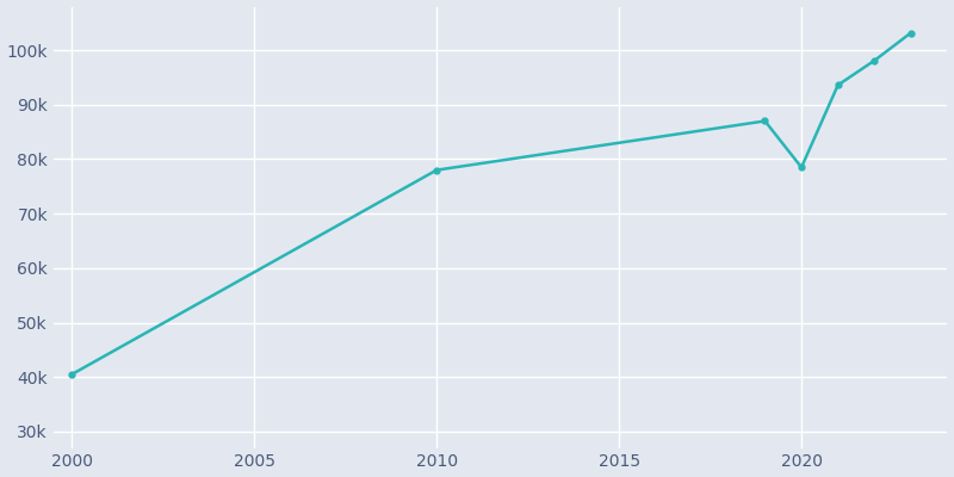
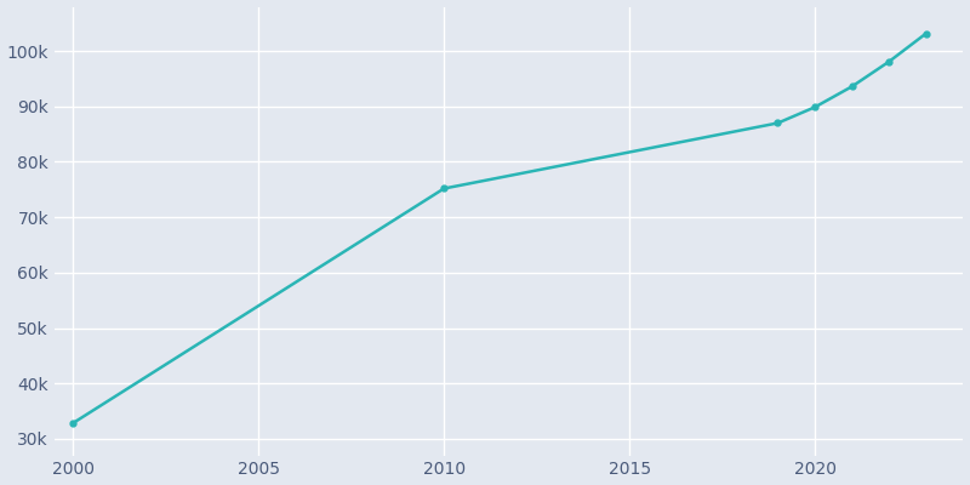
2000: 40.5k -> 32.8k
2010: 78.0k -> 75.2k
2020: 78.5k -> 89.9k
